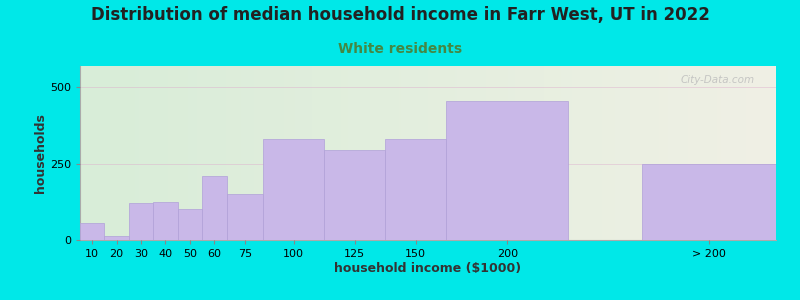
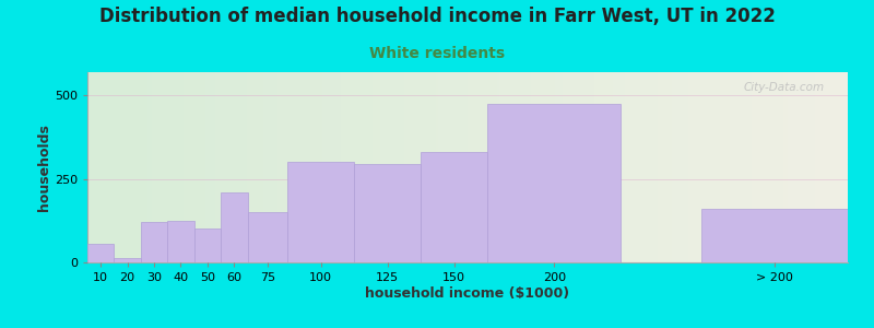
100: 330 -> 300
200: 455 -> 475
> 200: 248 -> 160
